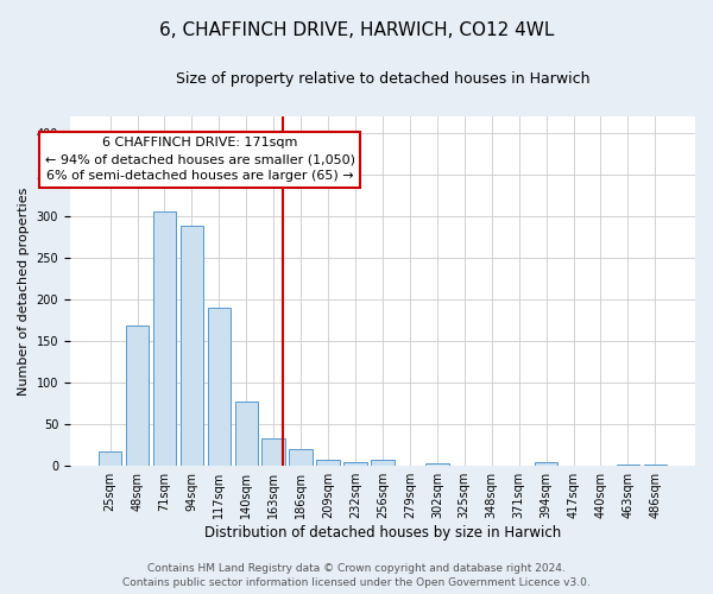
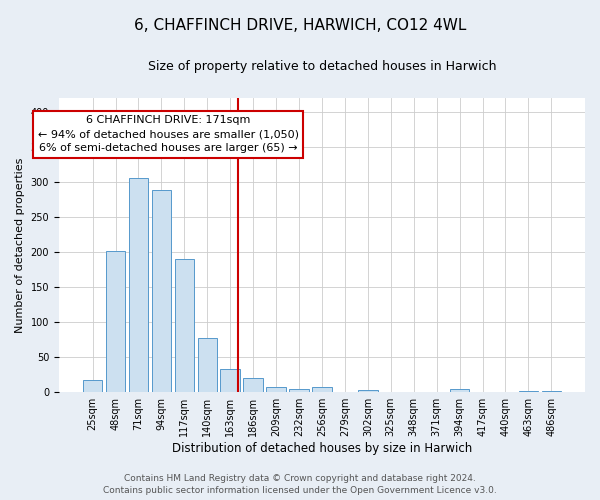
48sqm: 168 -> 202
